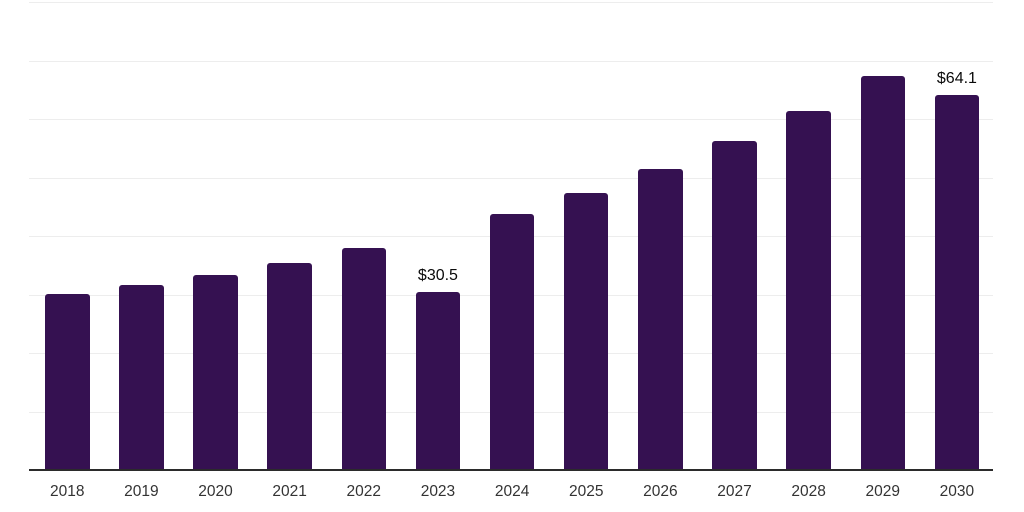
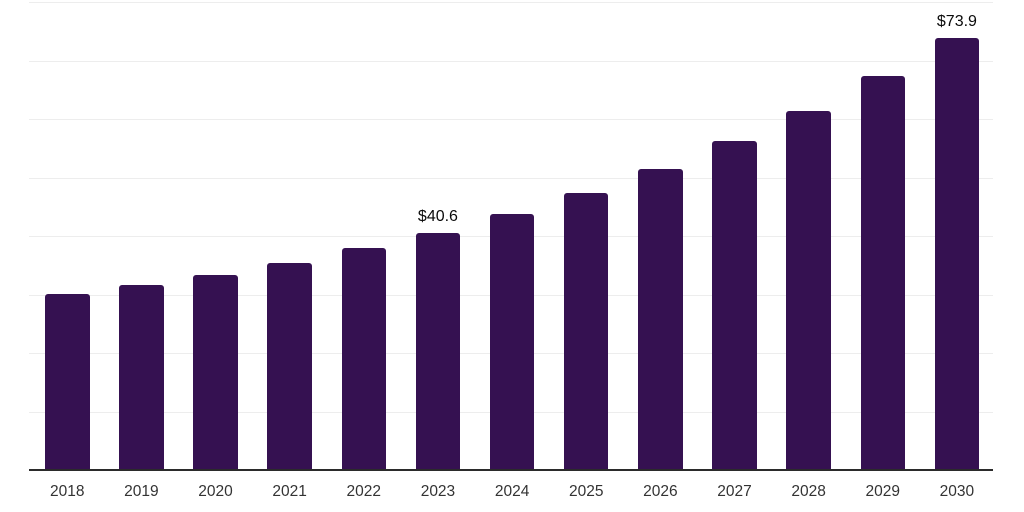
2023: $30.5 -> $40.6
2030: $64.1 -> $73.9
